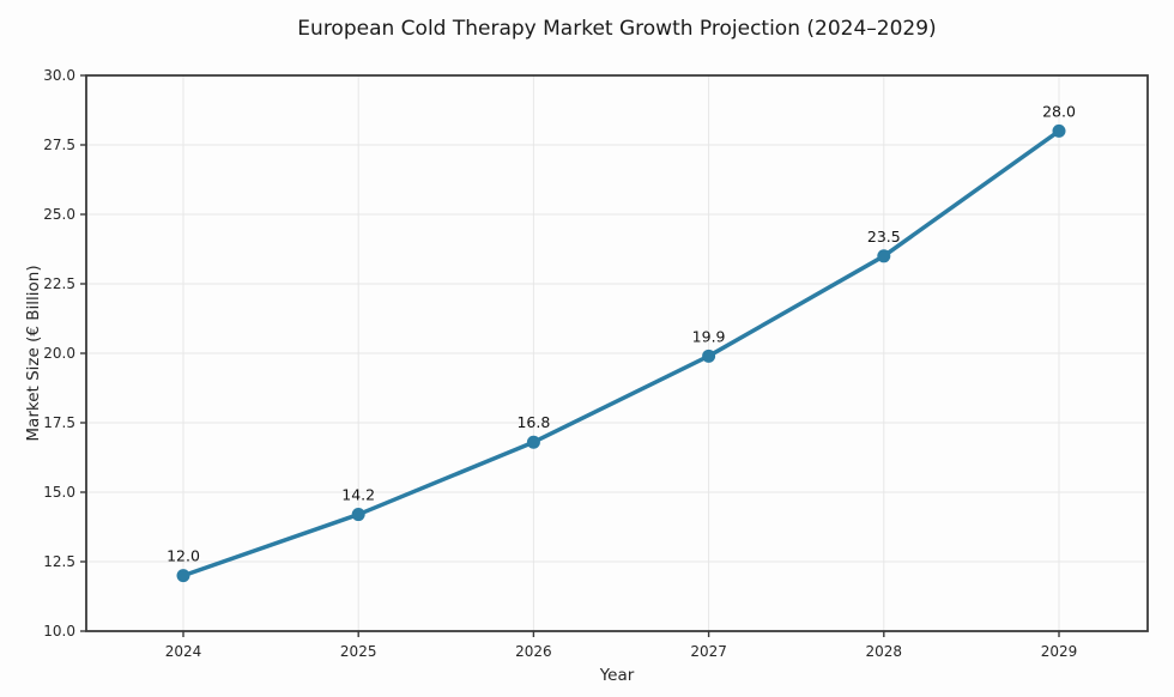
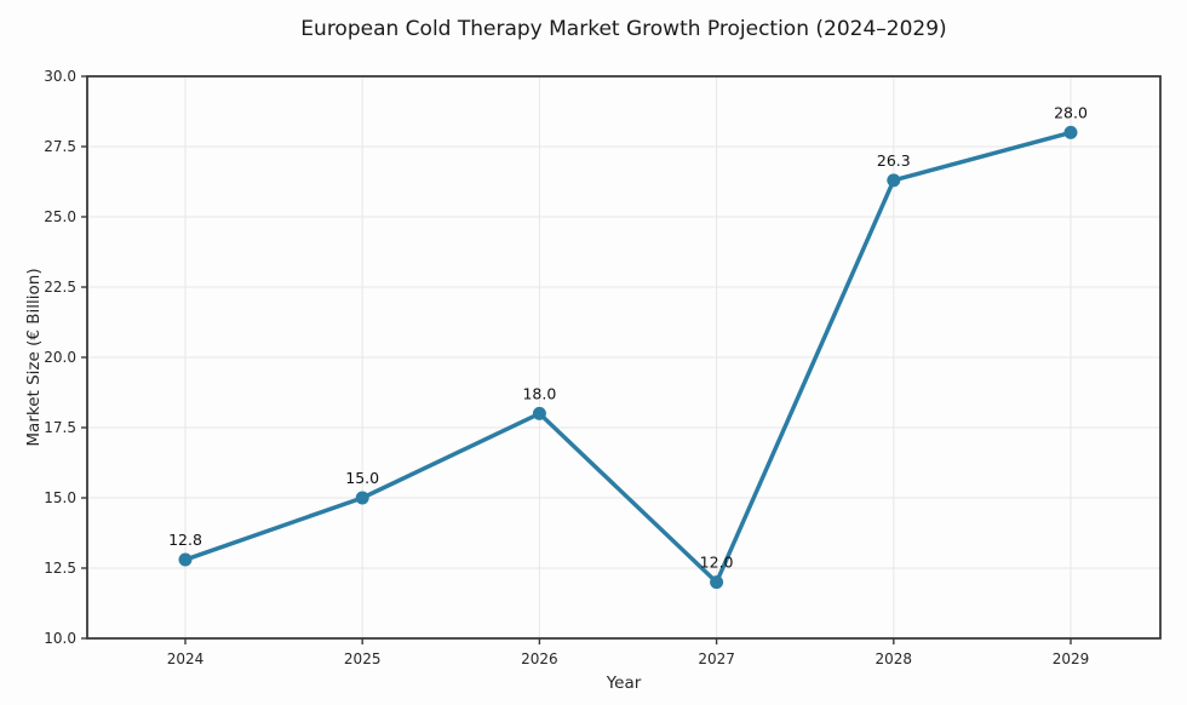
2024: 12.0 -> 12.8
2025: 14.2 -> 15.0
2026: 16.8 -> 18.0
2027: 19.9 -> 12.0
2028: 23.5 -> 26.3
